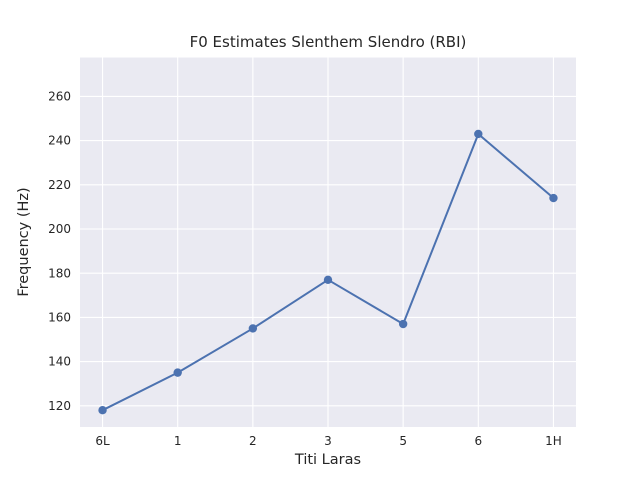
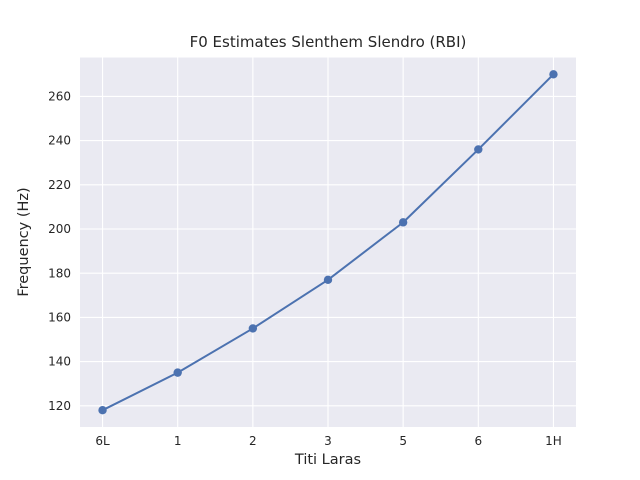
5: 157 -> 203
6: 243 -> 236
1H: 214 -> 270
